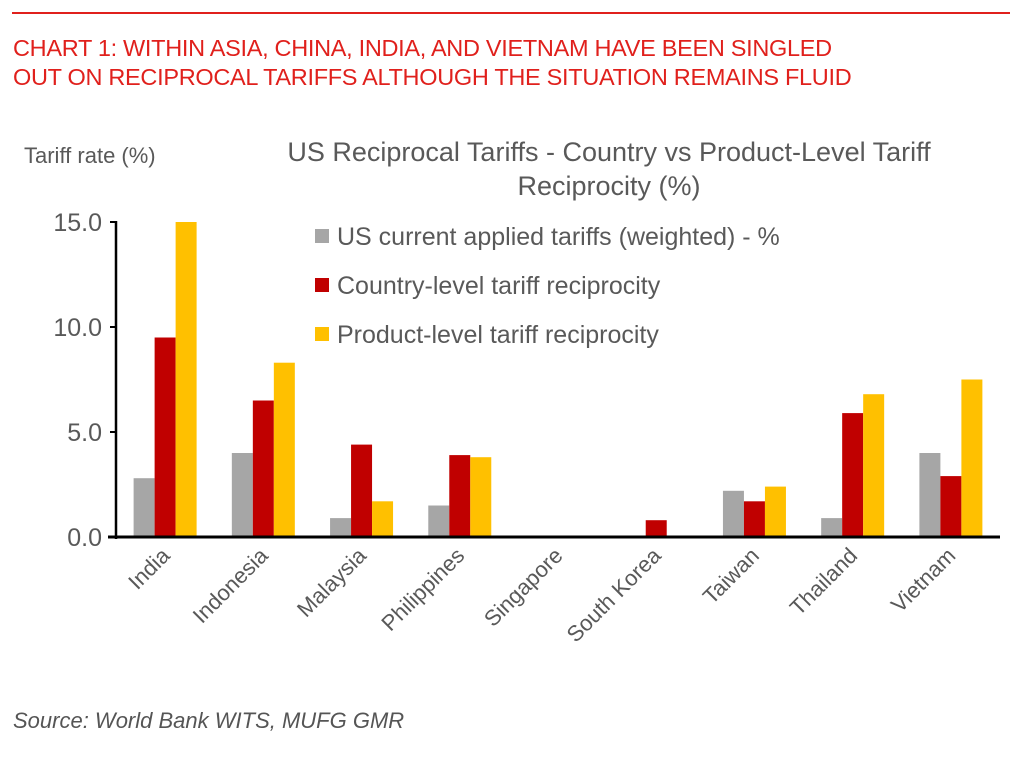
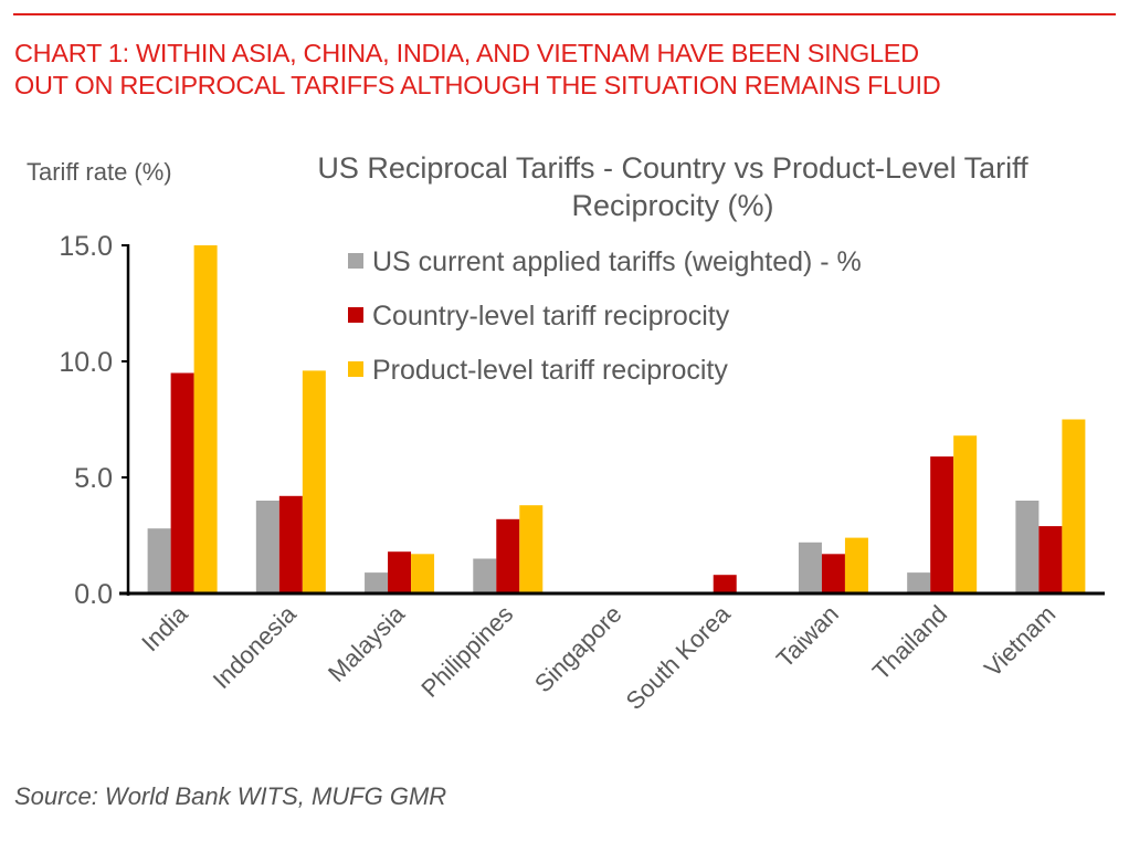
Country-level tariff reciprocity/Indonesia: 6.5 -> 4.2
Product-level tariff reciprocity/Indonesia: 8.3 -> 9.6
Country-level tariff reciprocity/Malaysia: 4.4 -> 1.8
Country-level tariff reciprocity/Philippines: 3.9 -> 3.2
